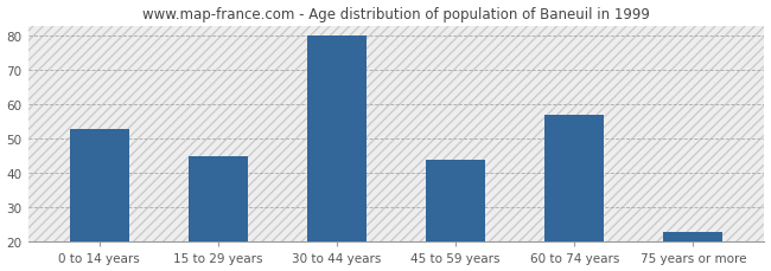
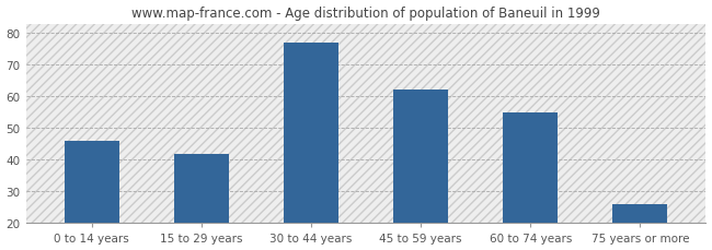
0 to 14 years: 53 -> 46
15 to 29 years: 45 -> 42
30 to 44 years: 80 -> 77
45 to 59 years: 44 -> 62
60 to 74 years: 57 -> 55
75 years or more: 23 -> 26
